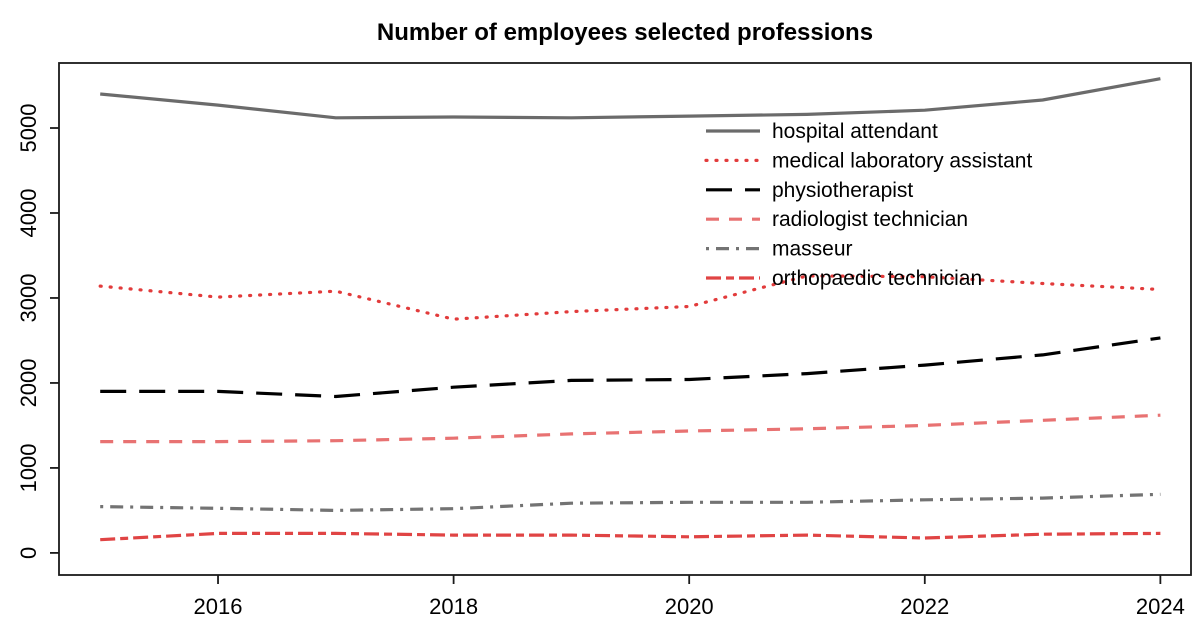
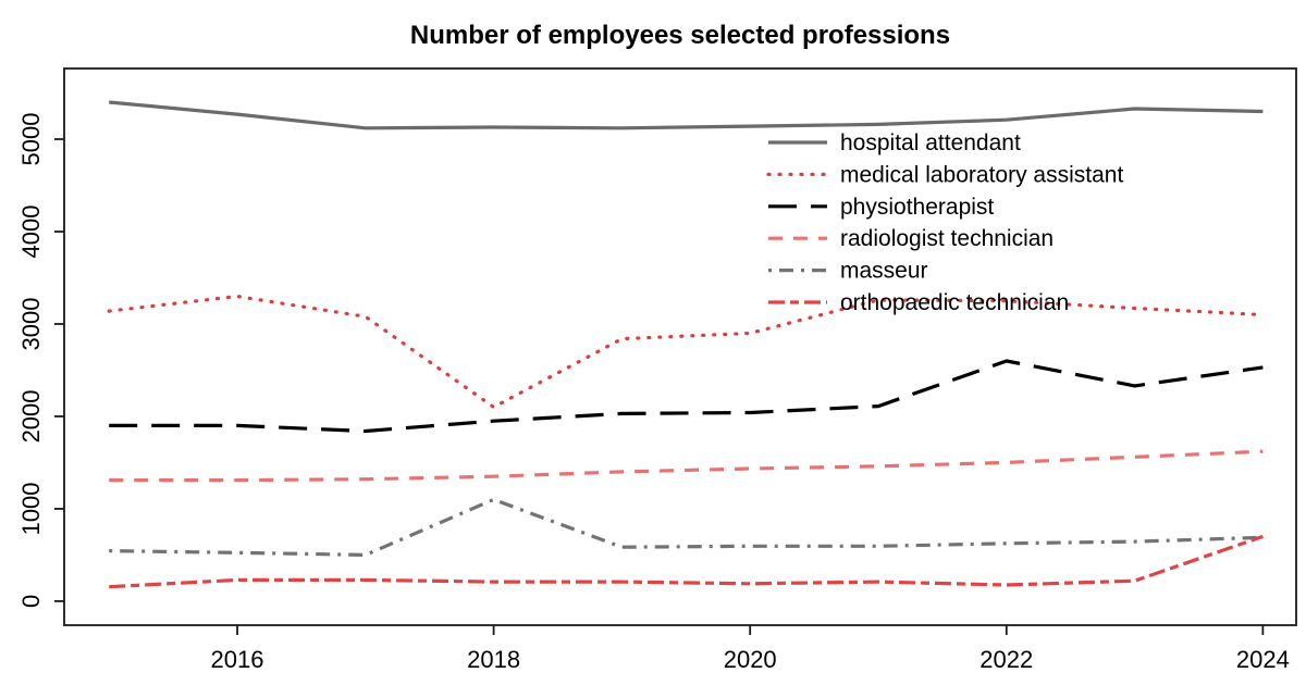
medical laboratory assistant/2016: 3000 -> 3300
medical laboratory assistant/2018: 2800 -> 2100
masseur/2018: 500 -> 1100
physiotherapist/2022: 2200 -> 2600
hospital attendant/2024: 5600 -> 5300
orthopaedic technician/2024: 200 -> 700
